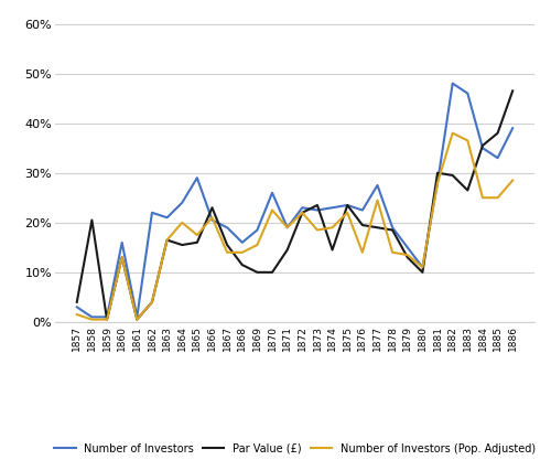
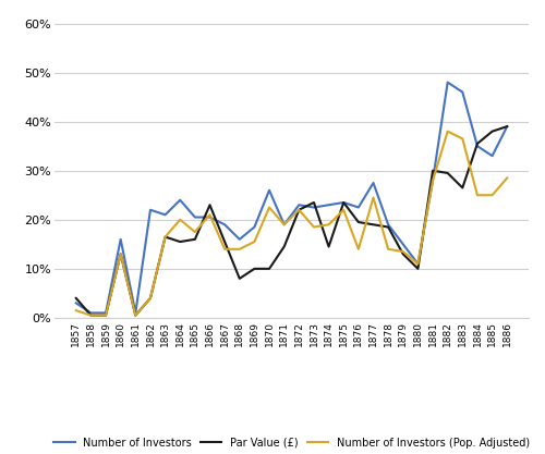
Par Value (£)/1858: 20.5% -> 0.5%
Number of Investors/1865: 29.0% -> 20.5%
Par Value (£)/1868: 11.5% -> 8.0%
Par Value (£)/1886: 46.5% -> 39.0%
